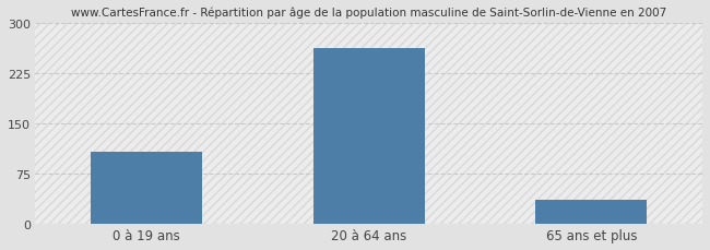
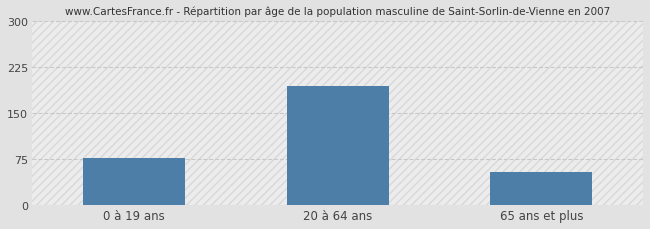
0 à 19 ans: 107 -> 76
20 à 64 ans: 263 -> 194
65 ans et plus: 35 -> 54
